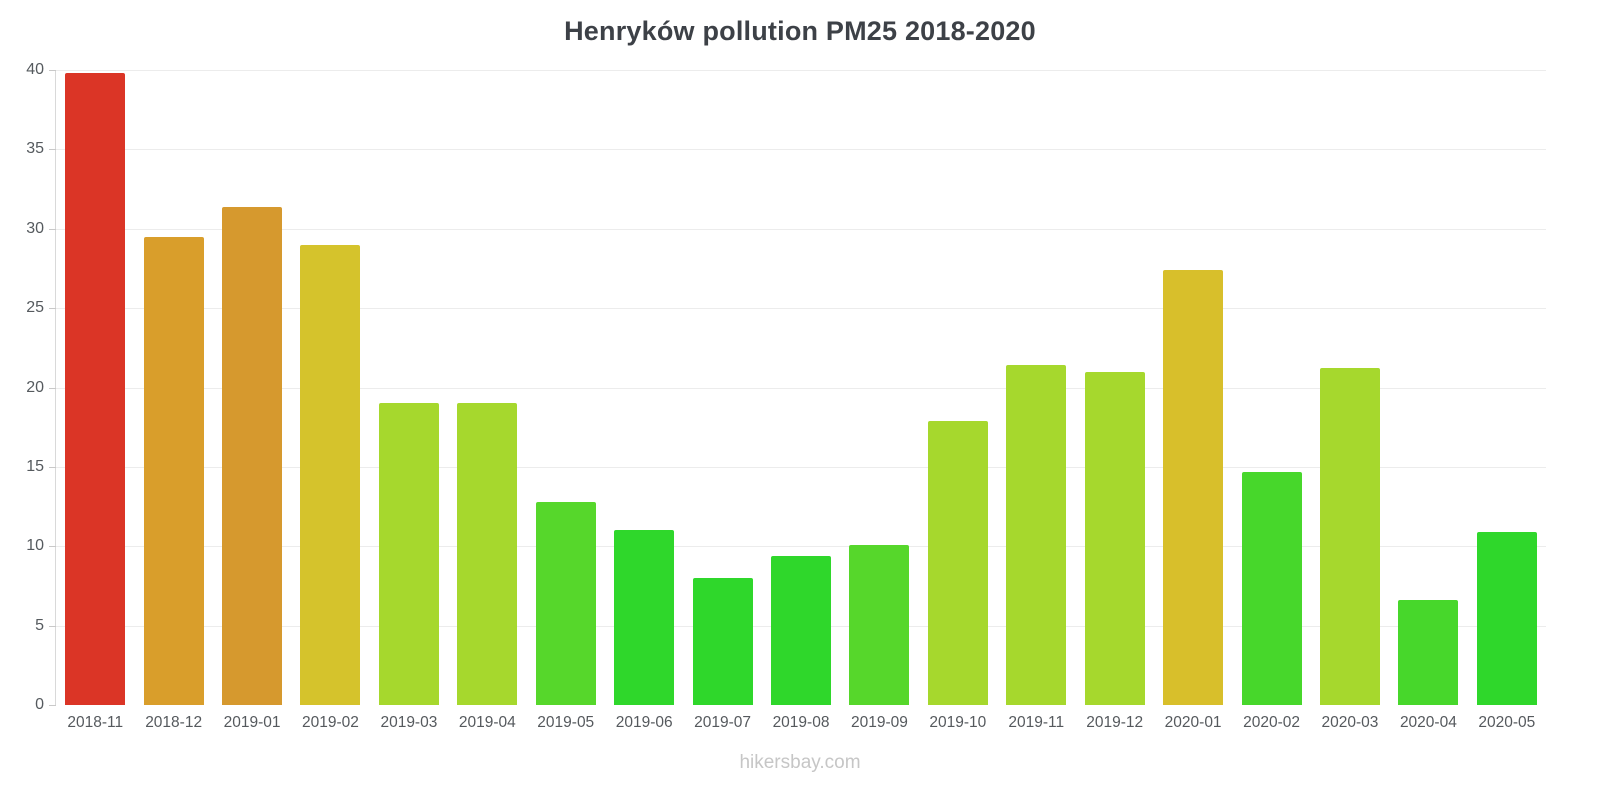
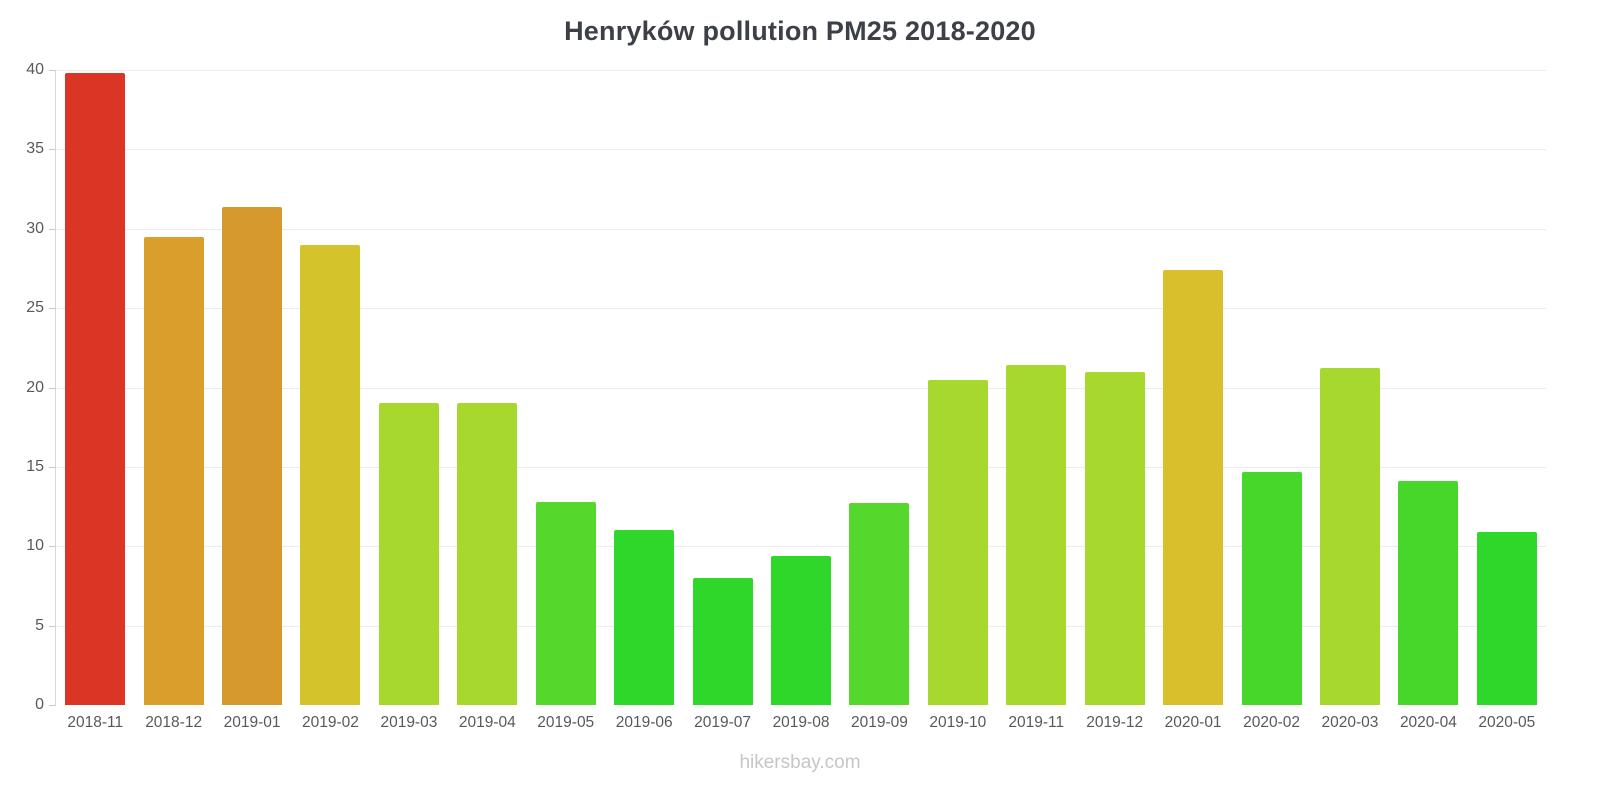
2019-09: 10.1 -> 12.7
2019-10: 17.9 -> 20.5
2020-04: 6.6 -> 14.1
